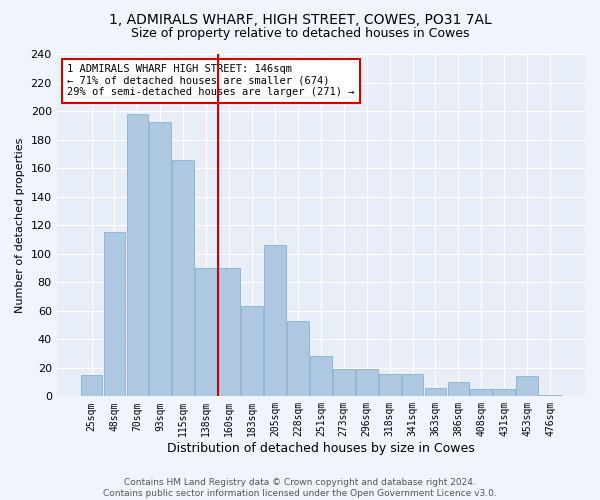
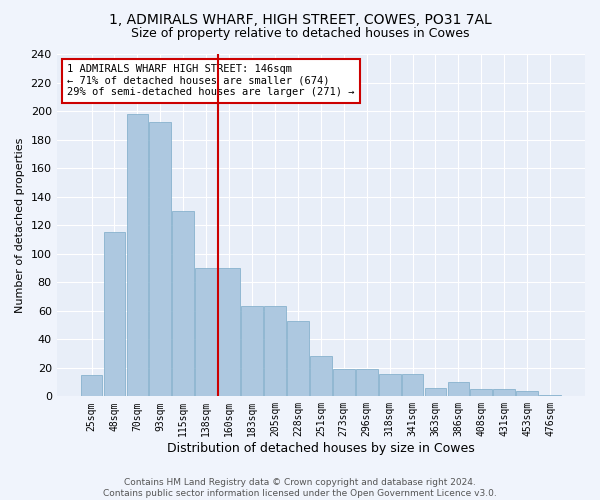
115sqm: 166 -> 130
205sqm: 106 -> 63
453sqm: 14 -> 4
